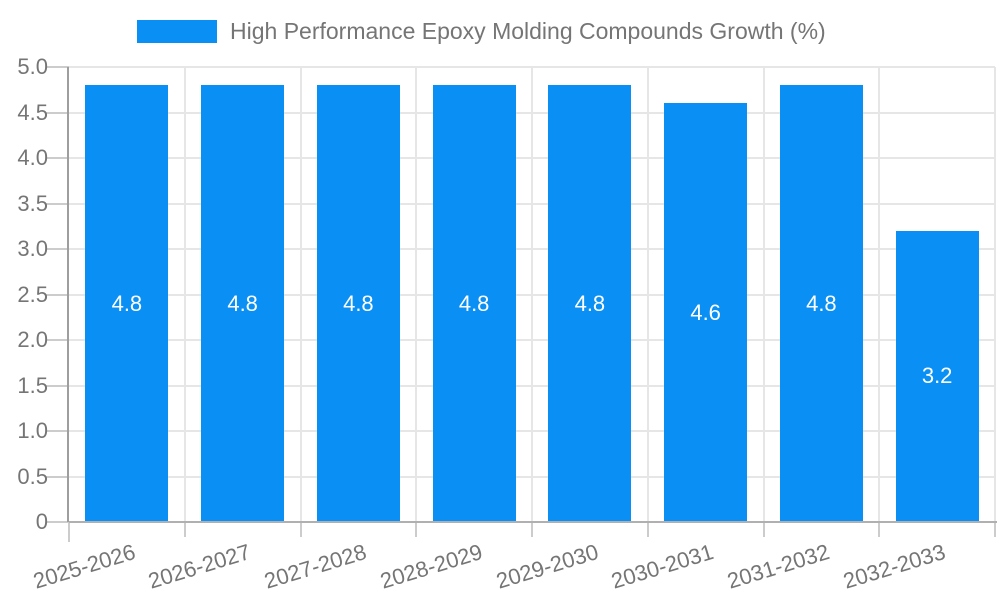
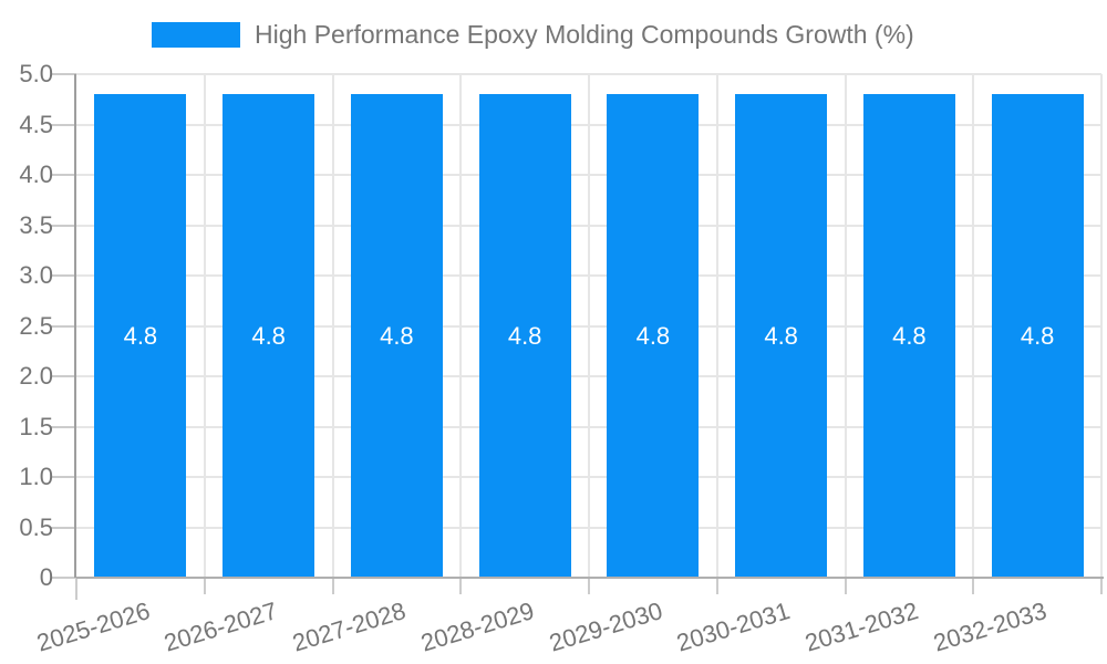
2030-2031: 4.6 -> 4.8
2032-2033: 3.2 -> 4.8
